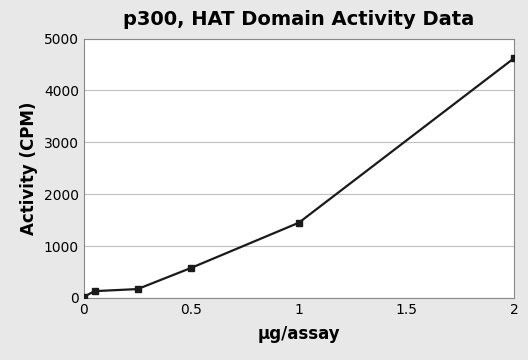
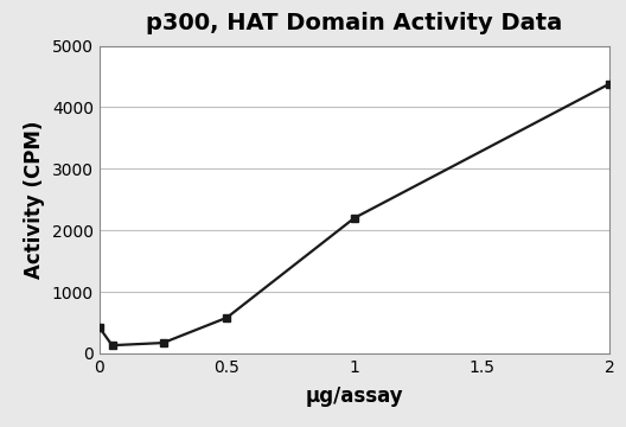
0: 20 -> 420
1: 1450 -> 2200
2: 4620 -> 4380
